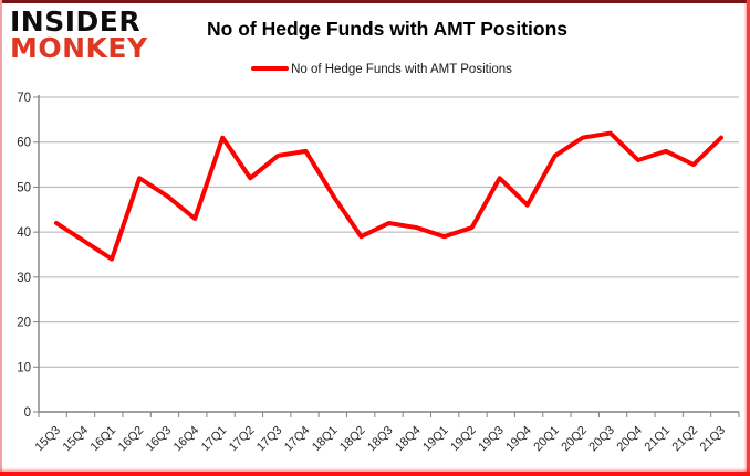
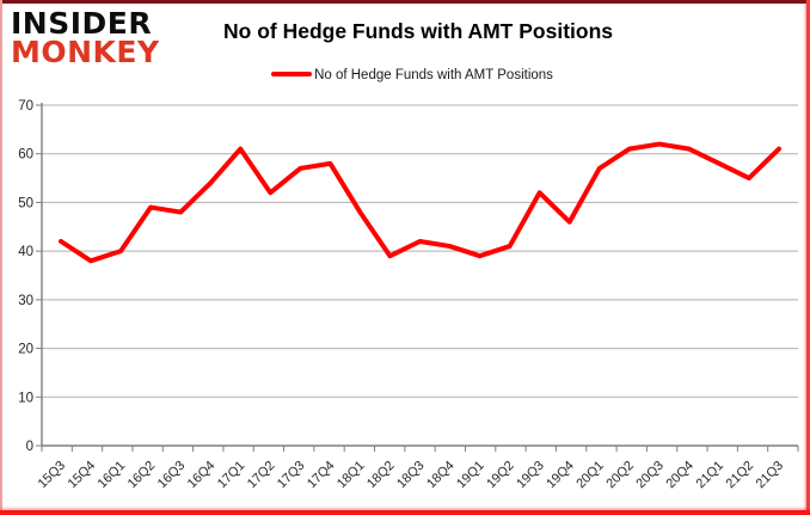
16Q1: 34 -> 40
16Q2: 52 -> 49
16Q4: 43 -> 54
20Q4: 56 -> 61
